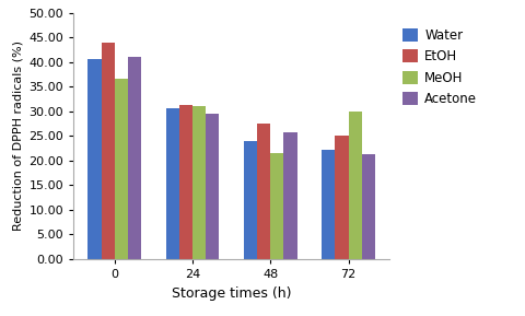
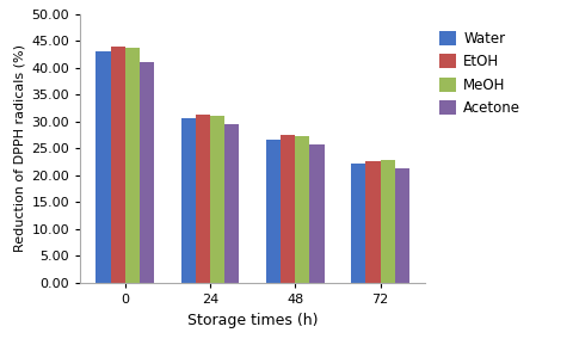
Water/0: 40.5 -> 43.0
MeOH/0: 36.5 -> 43.8
Water/48: 24.0 -> 26.7
MeOH/48: 21.5 -> 27.3
EtOH/72: 25.0 -> 22.7
MeOH/72: 30.0 -> 22.8
